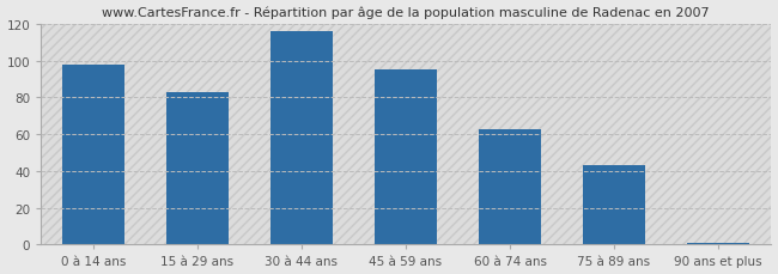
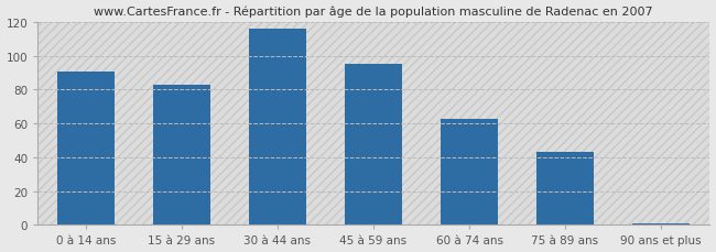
0 à 14 ans: 98 -> 91
